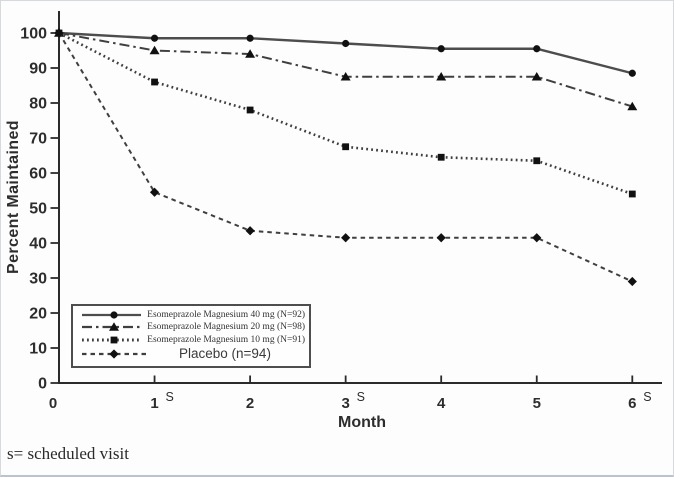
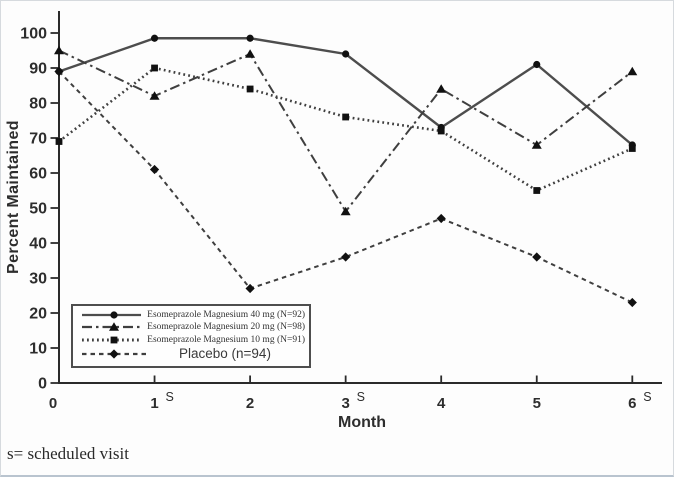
Esomeprazole Magnesium 40 mg (N=92)/0: 100 -> 89
Esomeprazole Magnesium 20 mg (N=98)/0: 100 -> 95
Esomeprazole Magnesium 10 mg (N=91)/0: 100 -> 69
Placebo (n=94)/0: 100 -> 89
Esomeprazole Magnesium 20 mg (N=98)/1: 95 -> 82
Esomeprazole Magnesium 10 mg (N=91)/1: 86 -> 90
Placebo (n=94)/1: 54 -> 61
Esomeprazole Magnesium 10 mg (N=91)/2: 78 -> 84
Placebo (n=94)/2: 44 -> 27
Esomeprazole Magnesium 40 mg (N=92)/3: 97 -> 94
Esomeprazole Magnesium 20 mg (N=98)/3: 88 -> 49
Esomeprazole Magnesium 10 mg (N=91)/3: 68 -> 76
Placebo (n=94)/3: 42 -> 36
Esomeprazole Magnesium 40 mg (N=92)/4: 96 -> 73
Esomeprazole Magnesium 20 mg (N=98)/4: 88 -> 84
Esomeprazole Magnesium 10 mg (N=91)/4: 64 -> 72
Placebo (n=94)/4: 42 -> 47
Esomeprazole Magnesium 40 mg (N=92)/5: 96 -> 91
Esomeprazole Magnesium 20 mg (N=98)/5: 88 -> 68
Esomeprazole Magnesium 10 mg (N=91)/5: 64 -> 55
Placebo (n=94)/5: 42 -> 36
Esomeprazole Magnesium 40 mg (N=92)/6: 88 -> 68
Esomeprazole Magnesium 20 mg (N=98)/6: 79 -> 89
Esomeprazole Magnesium 10 mg (N=91)/6: 54 -> 67
Placebo (n=94)/6: 29 -> 23
